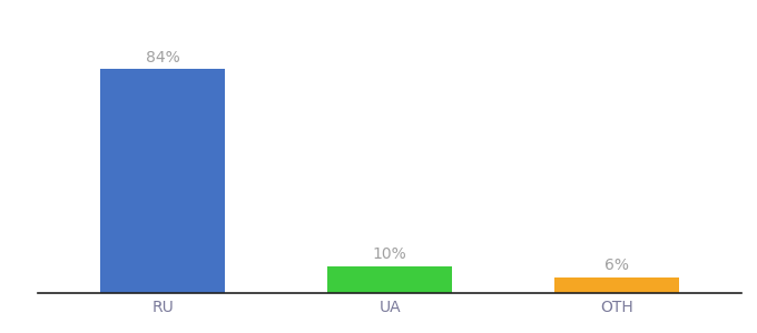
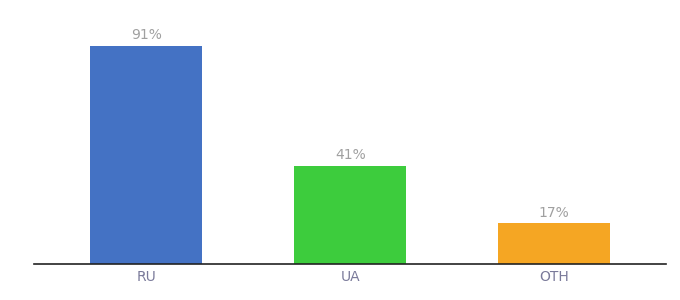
RU: 84% -> 91%
UA: 10% -> 41%
OTH: 6% -> 17%
